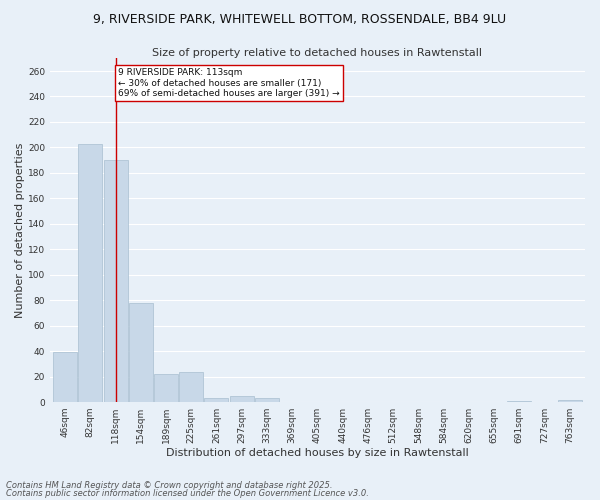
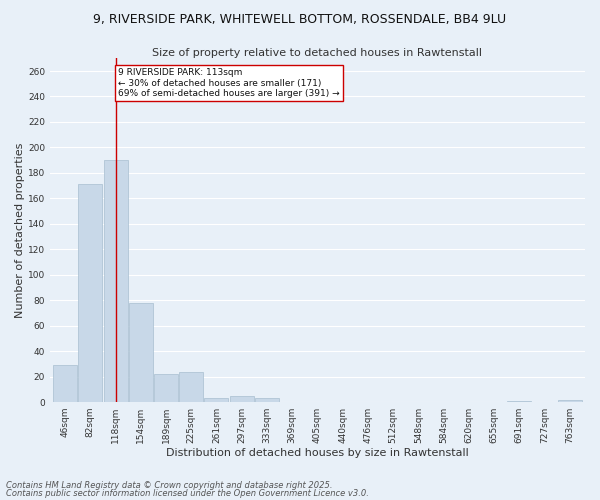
46sqm: 39 -> 29
82sqm: 203 -> 171
